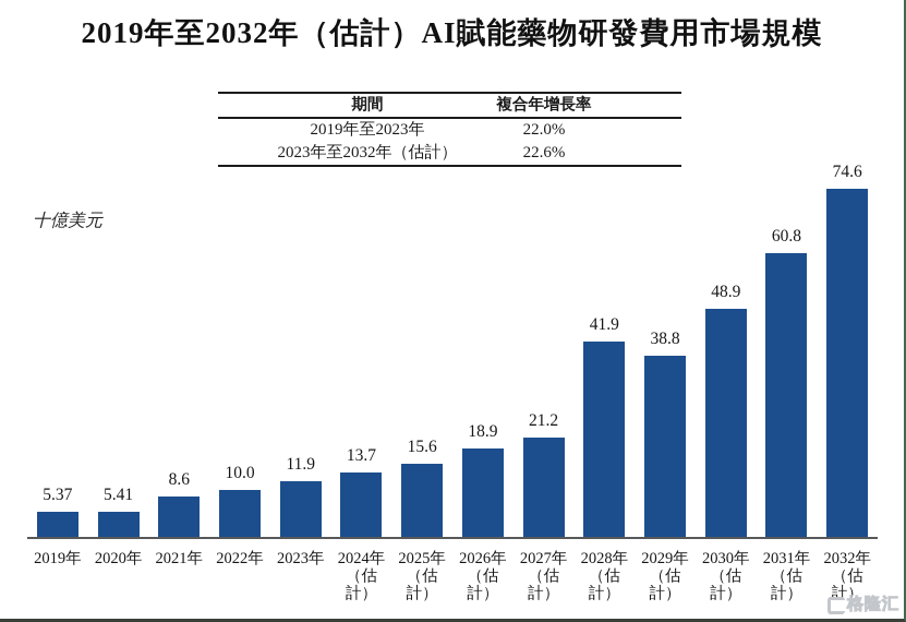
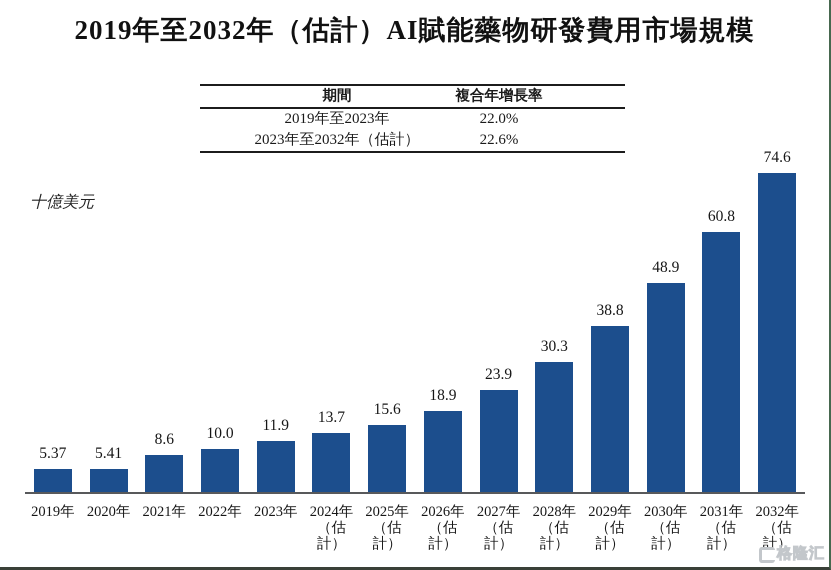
2027年: 21.2 -> 23.9
2028年: 41.9 -> 30.3
